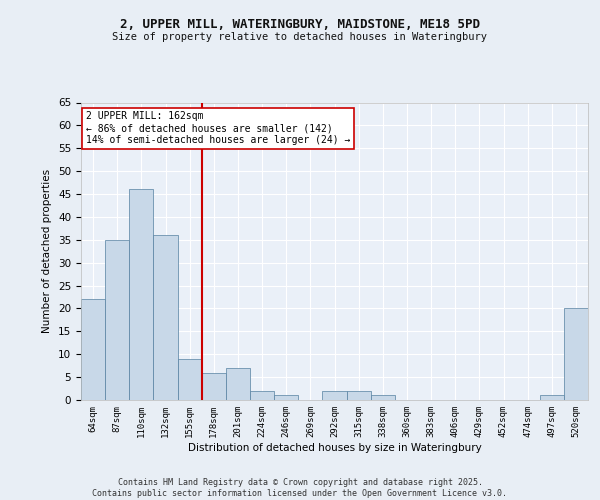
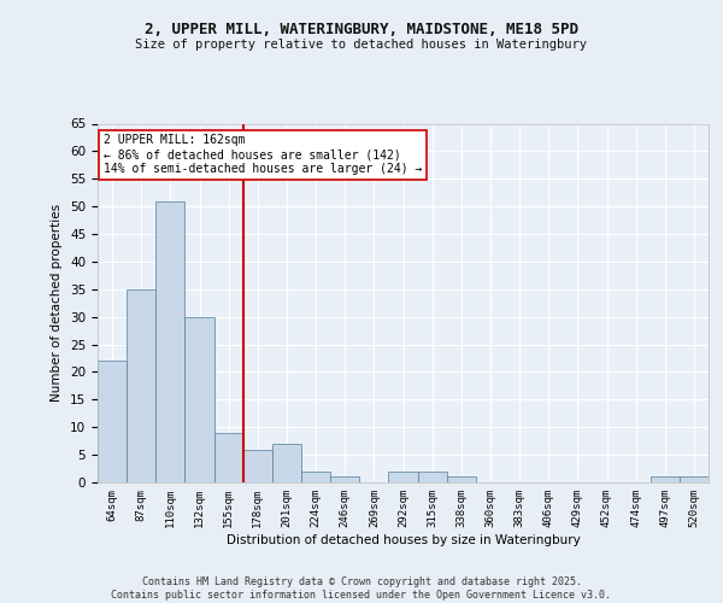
110sqm: 46 -> 51
132sqm: 36 -> 30
520sqm: 20 -> 1
